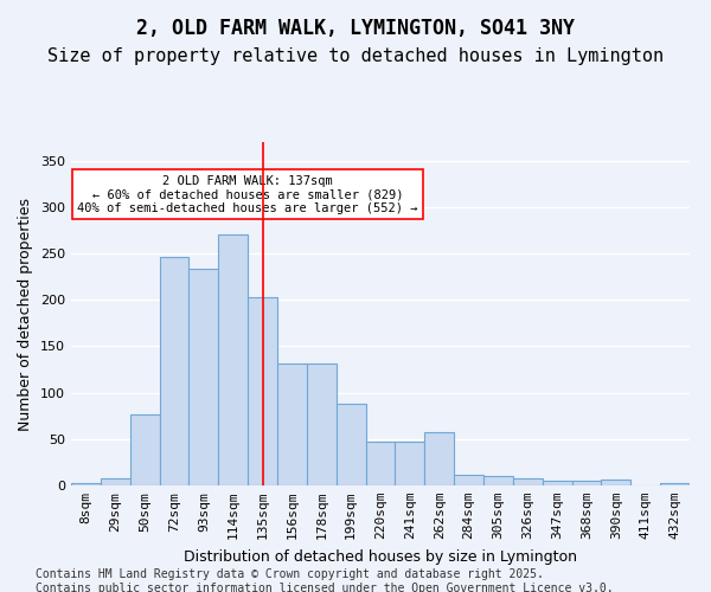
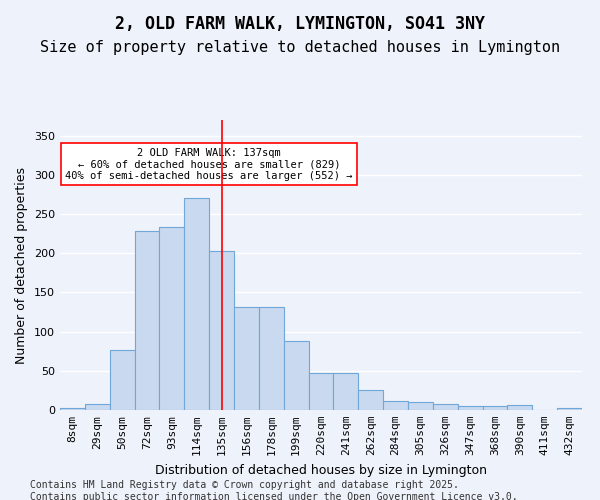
72sqm: 246 -> 228
262sqm: 58 -> 25
